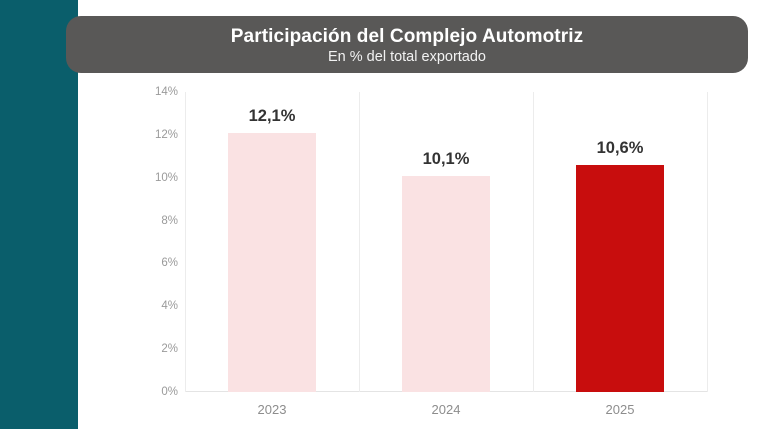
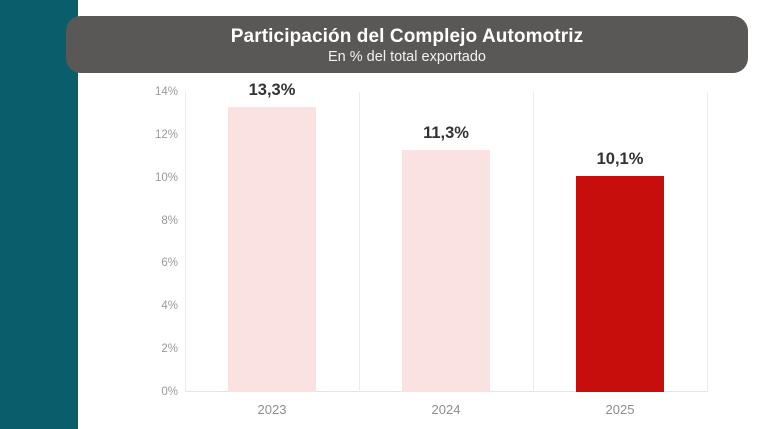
2023: 12,1% -> 13,3%
2024: 10,1% -> 11,3%
2025: 10,6% -> 10,1%
